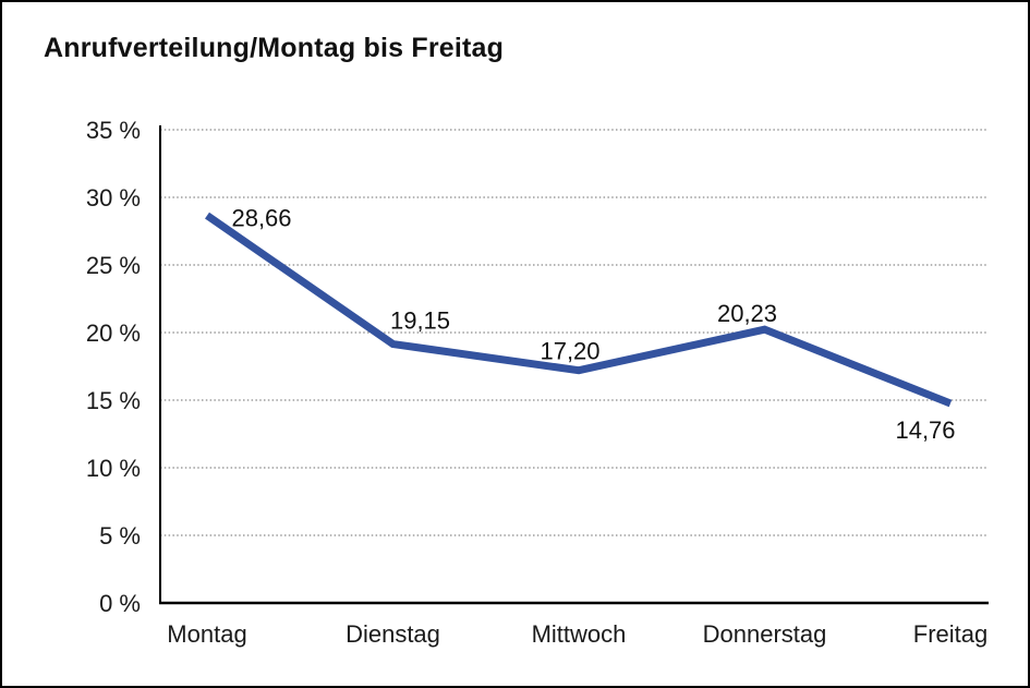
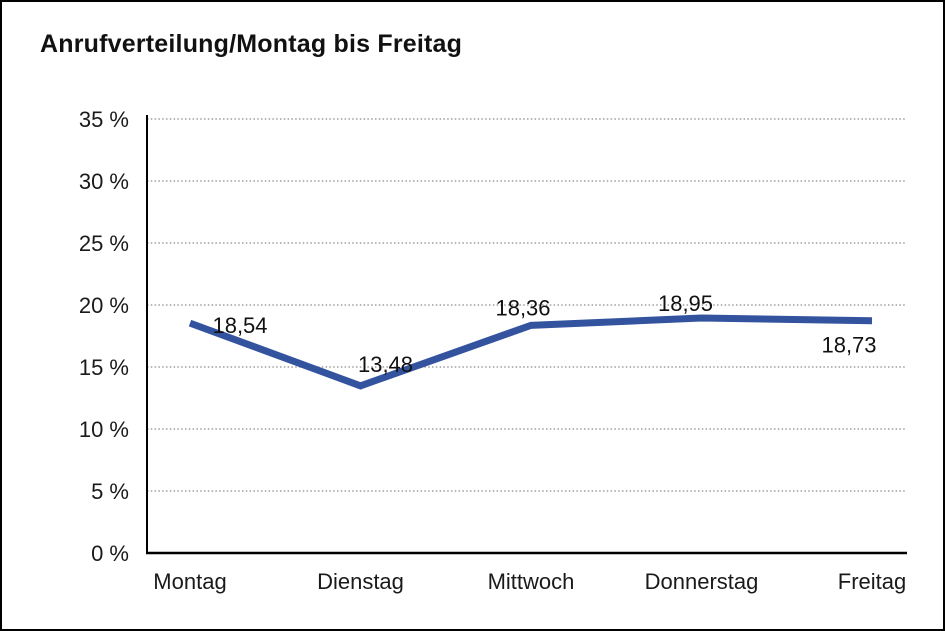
Montag: 28,66 -> 18,54
Dienstag: 19,15 -> 13,48
Mittwoch: 17,20 -> 18,36
Donnerstag: 20,23 -> 18,95
Freitag: 14,76 -> 18,73
